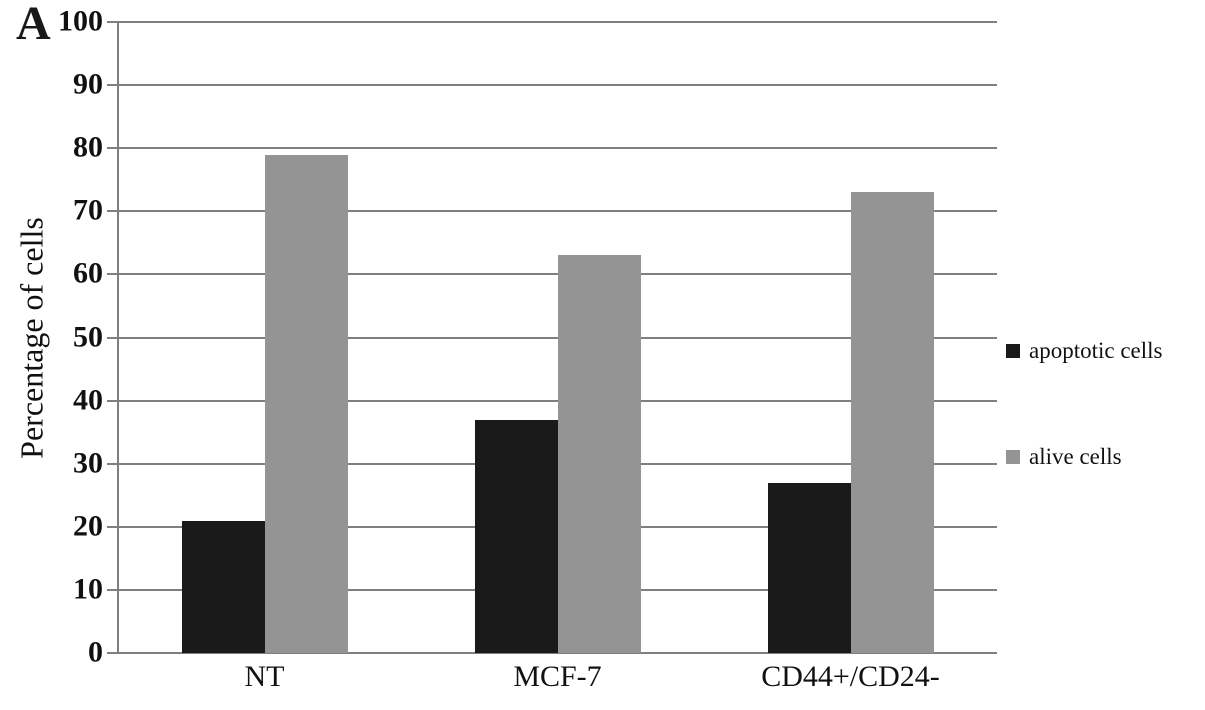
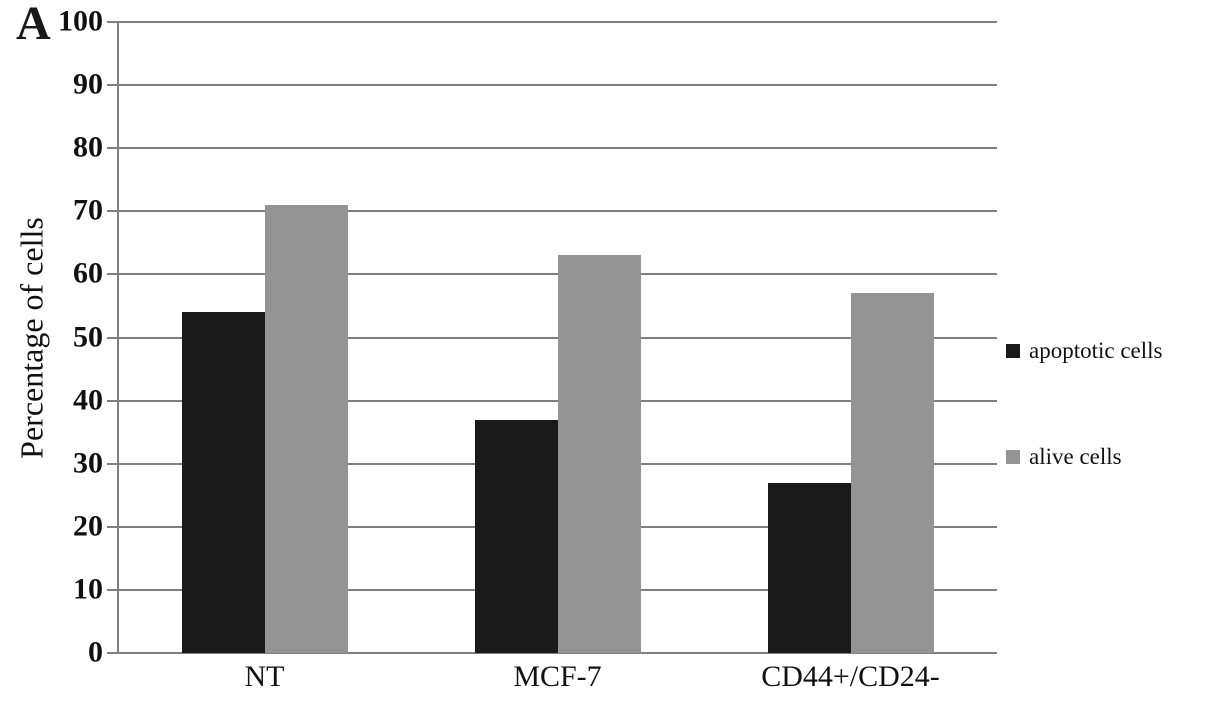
apoptotic cells/NT: 21 -> 54
alive cells/NT: 79 -> 71
alive cells/CD44+/CD24-: 73 -> 57
